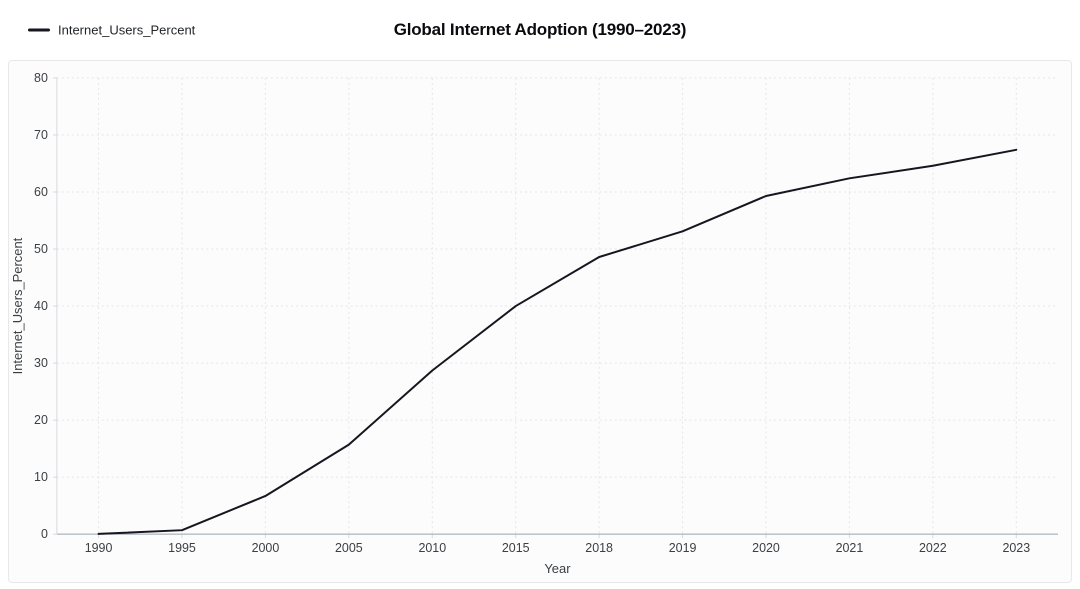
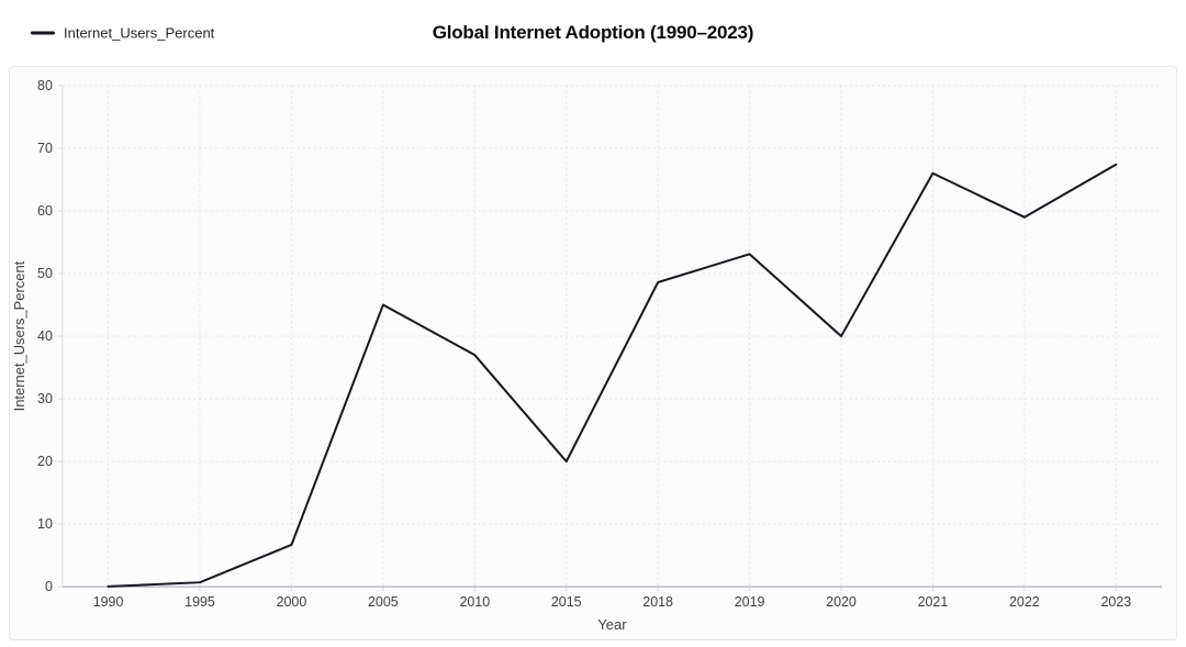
2005: 16 -> 45
2010: 29 -> 37
2015: 40 -> 20
2020: 59 -> 40
2021: 62 -> 66
2022: 65 -> 59
